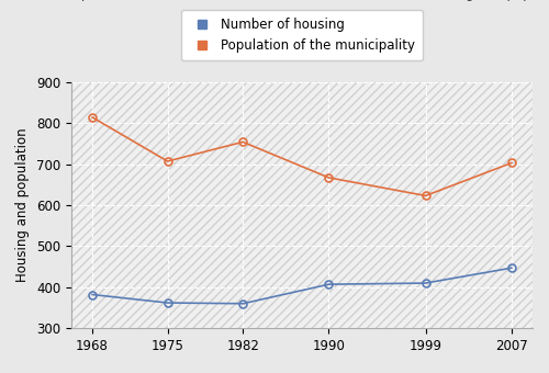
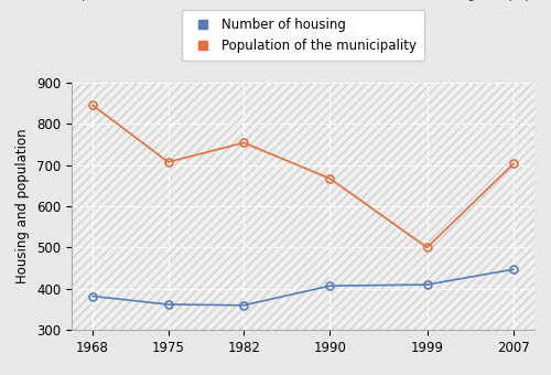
Population of the municipality/1968: 814 -> 845
Population of the municipality/1999: 623 -> 500
